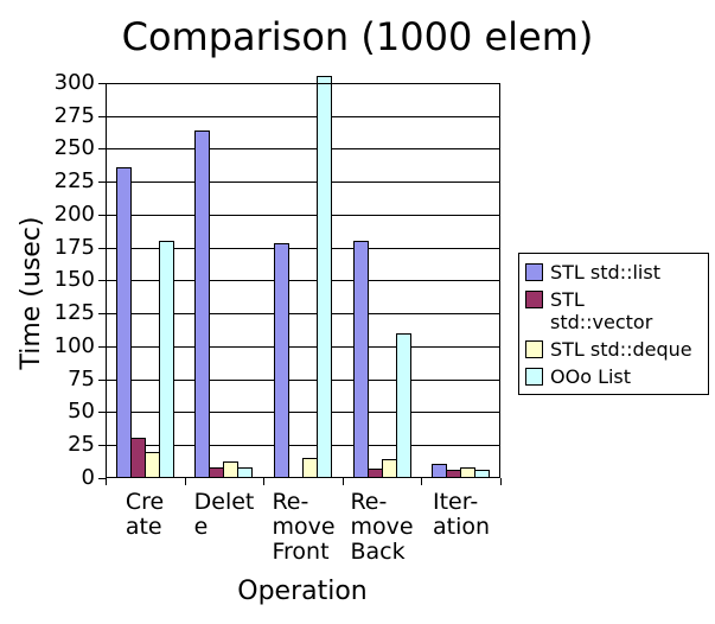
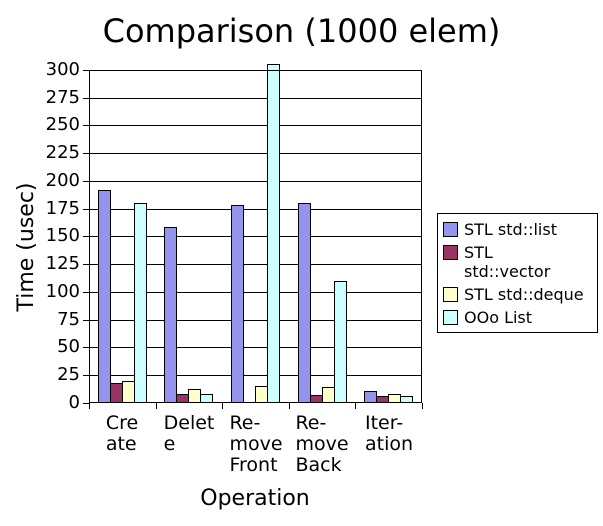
STL std::list/Create: 236 -> 192
STL std::vector/Create: 31 -> 18
STL std::list/Delete: 264 -> 159
